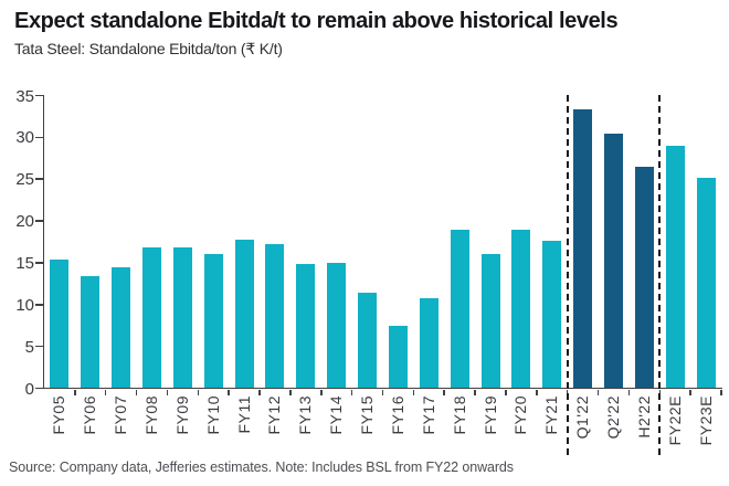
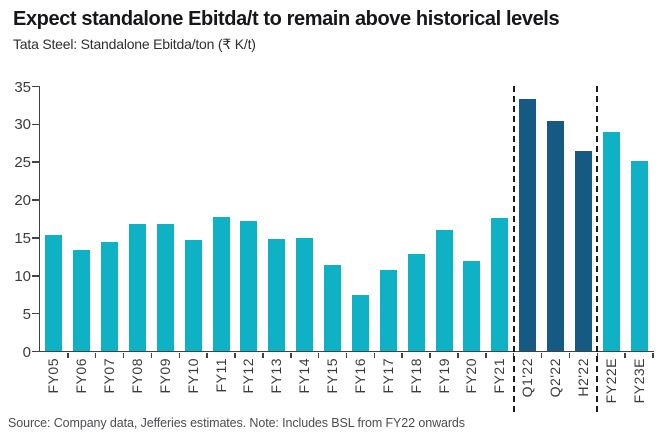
FY10: 16 -> 15
FY18: 19 -> 13
FY20: 19 -> 12
